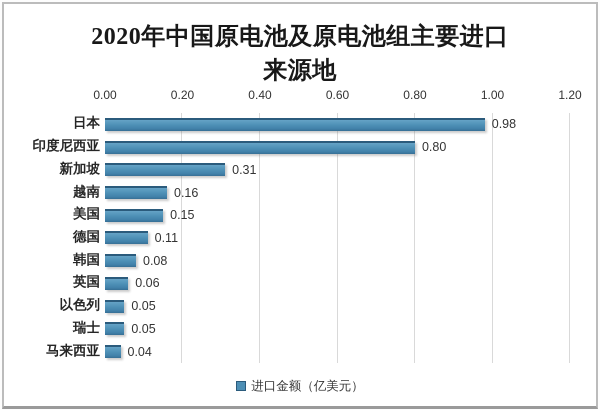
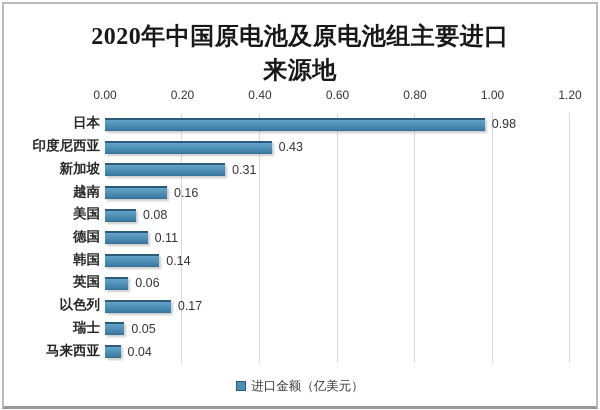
印度尼西亚: 0.80 -> 0.43
美国: 0.15 -> 0.08
韩国: 0.08 -> 0.14
以色列: 0.05 -> 0.17
